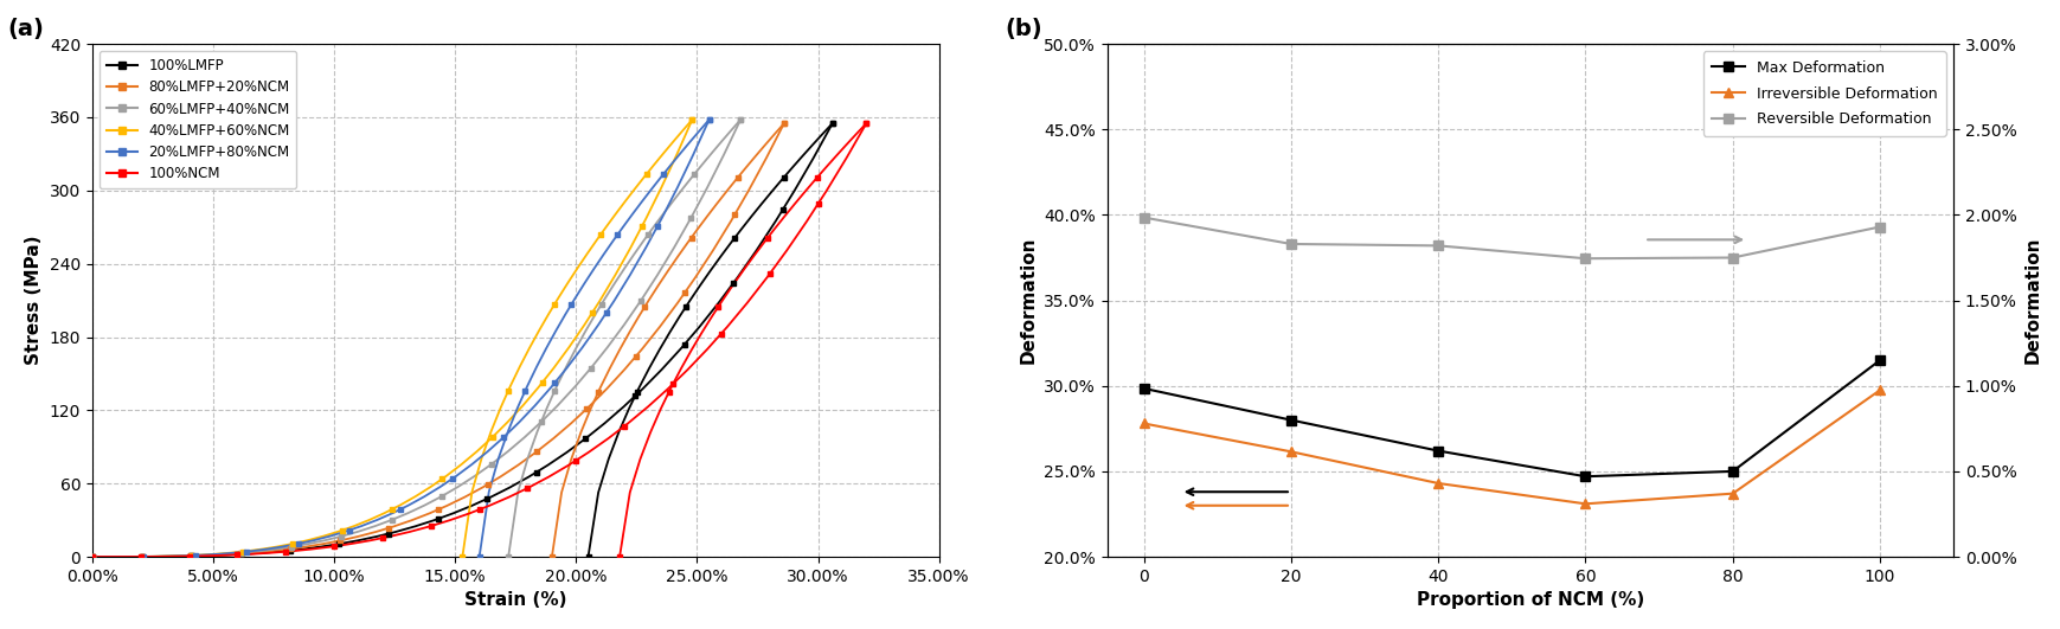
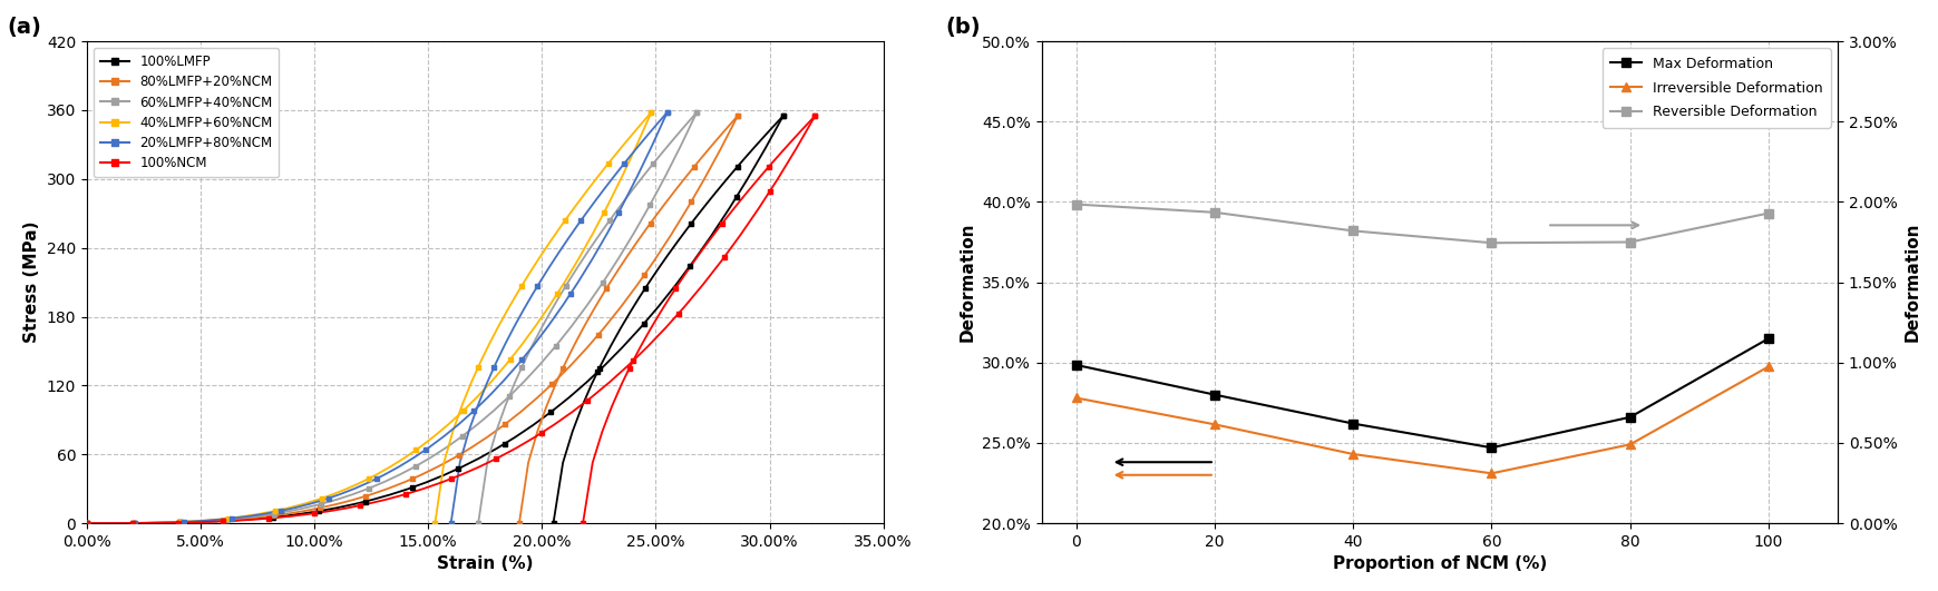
Reversible Deformation/20: 1.83% -> 1.93%
Max Deformation/80: 25.0% -> 26.6%
Irreversible Deformation/80: 23.7% -> 24.9%
